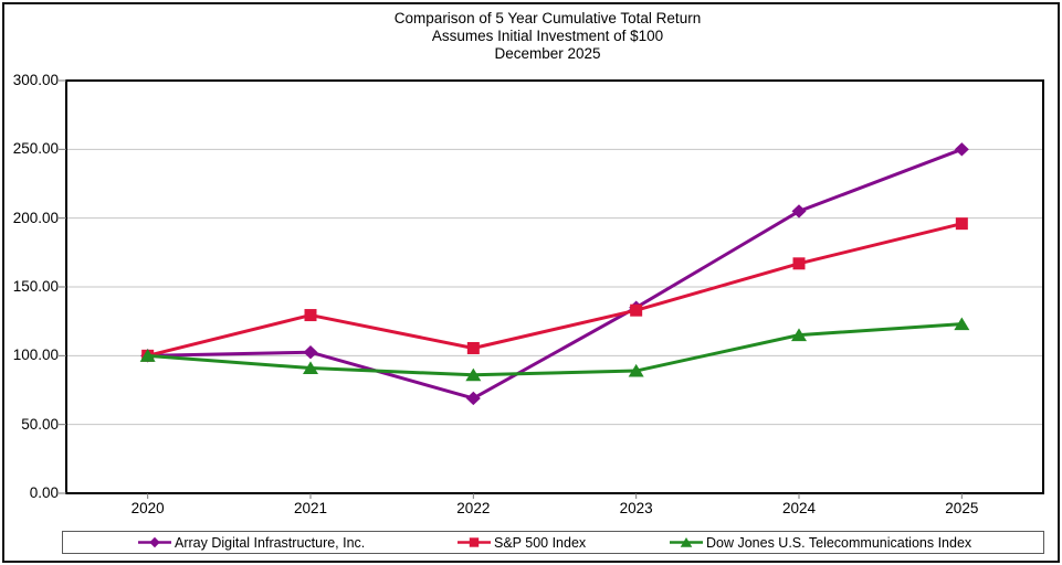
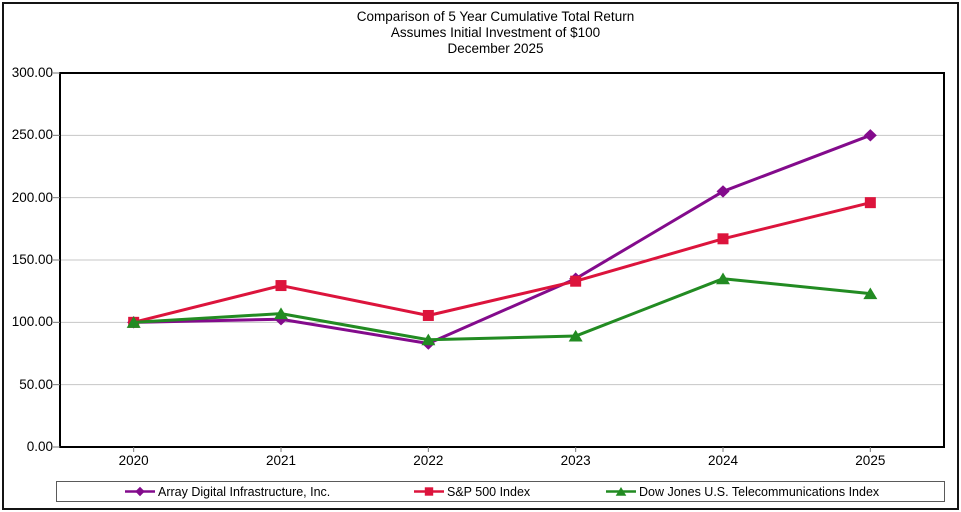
Dow Jones U.S. Telecommunications Index/2021: 91 -> 107
Array Digital Infrastructure, Inc./2022: 69 -> 83
Dow Jones U.S. Telecommunications Index/2024: 115 -> 135
